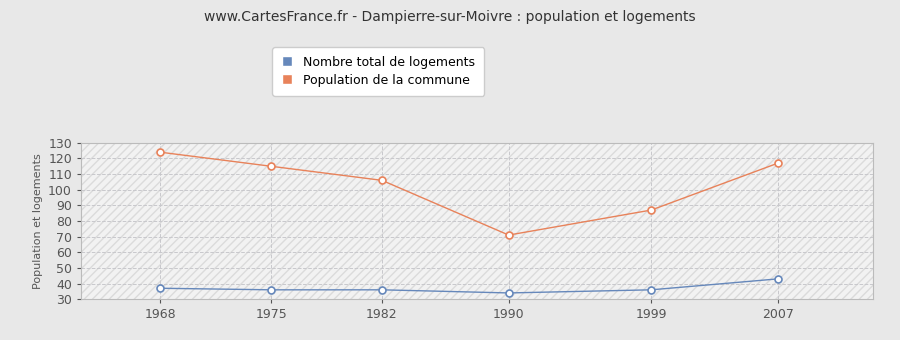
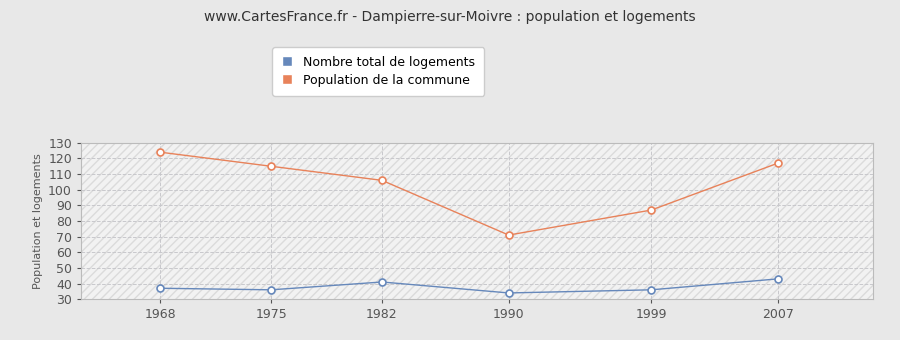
Nombre total de logements/1982: 36 -> 41
